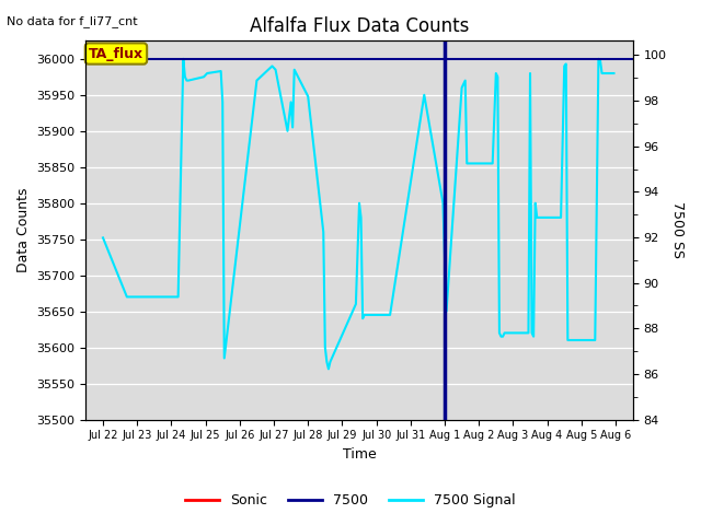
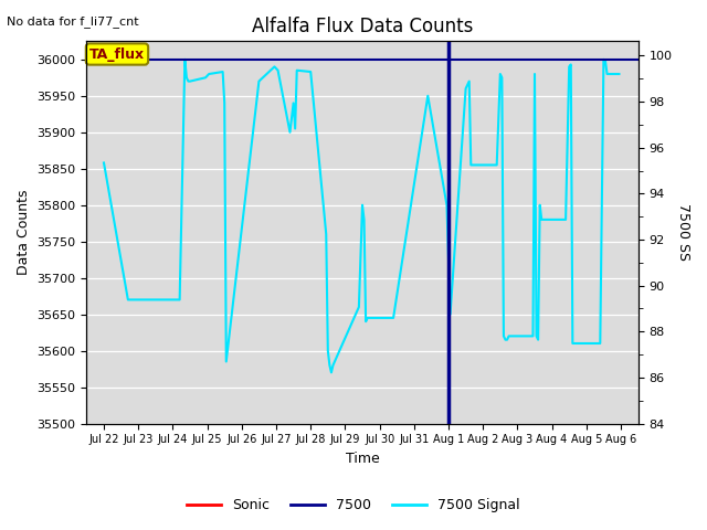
Jul 22: 35752 -> 35858
Jul 28: 35948 -> 35983
